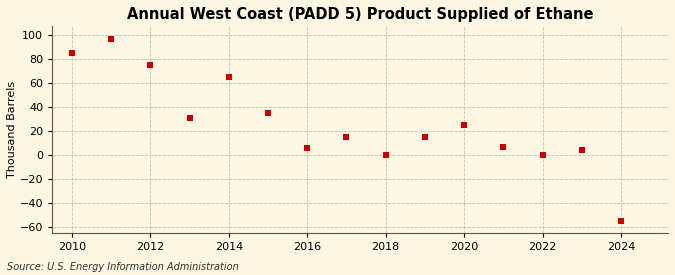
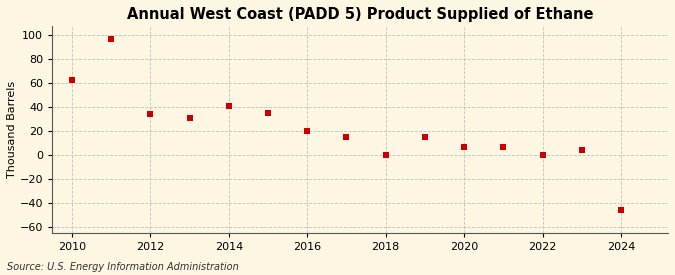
2010: 85 -> 63
2012: 75 -> 34
2014: 65 -> 41
2016: 6 -> 20
2020: 25 -> 7
2024: -55 -> -46
